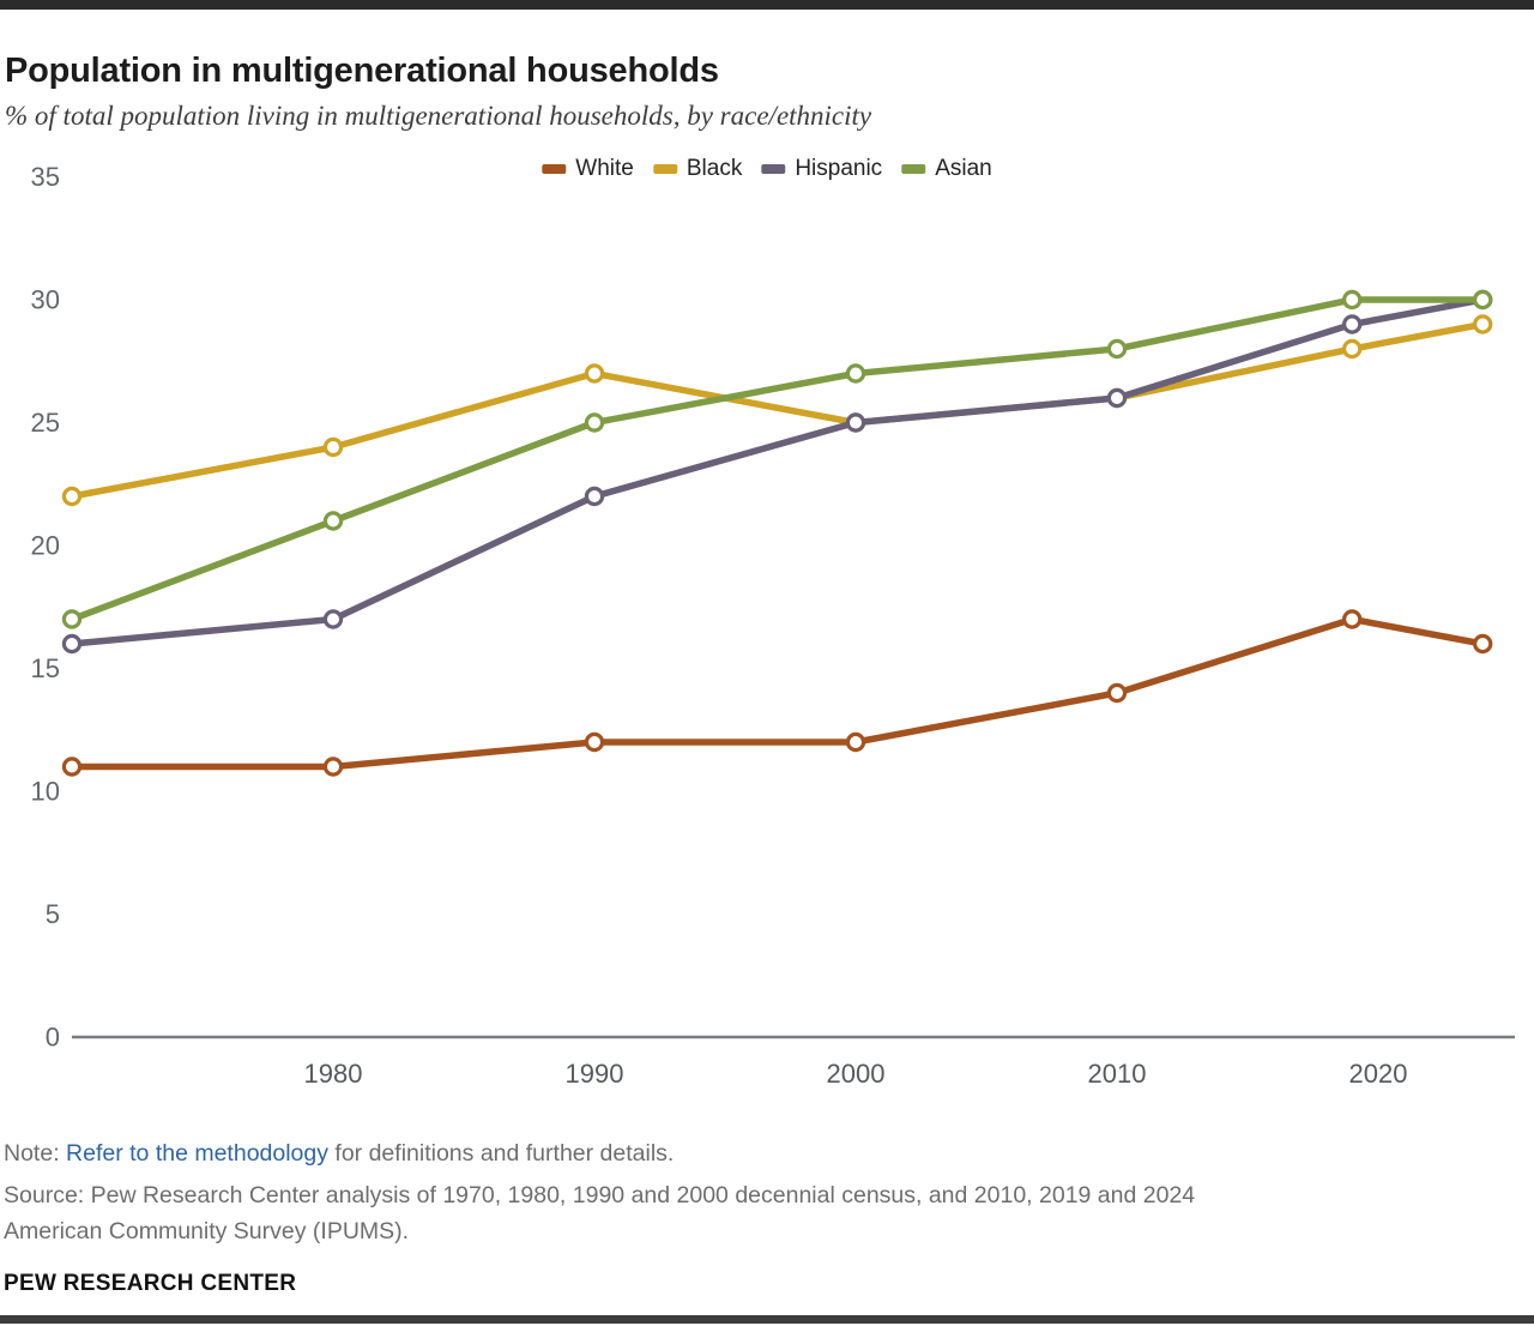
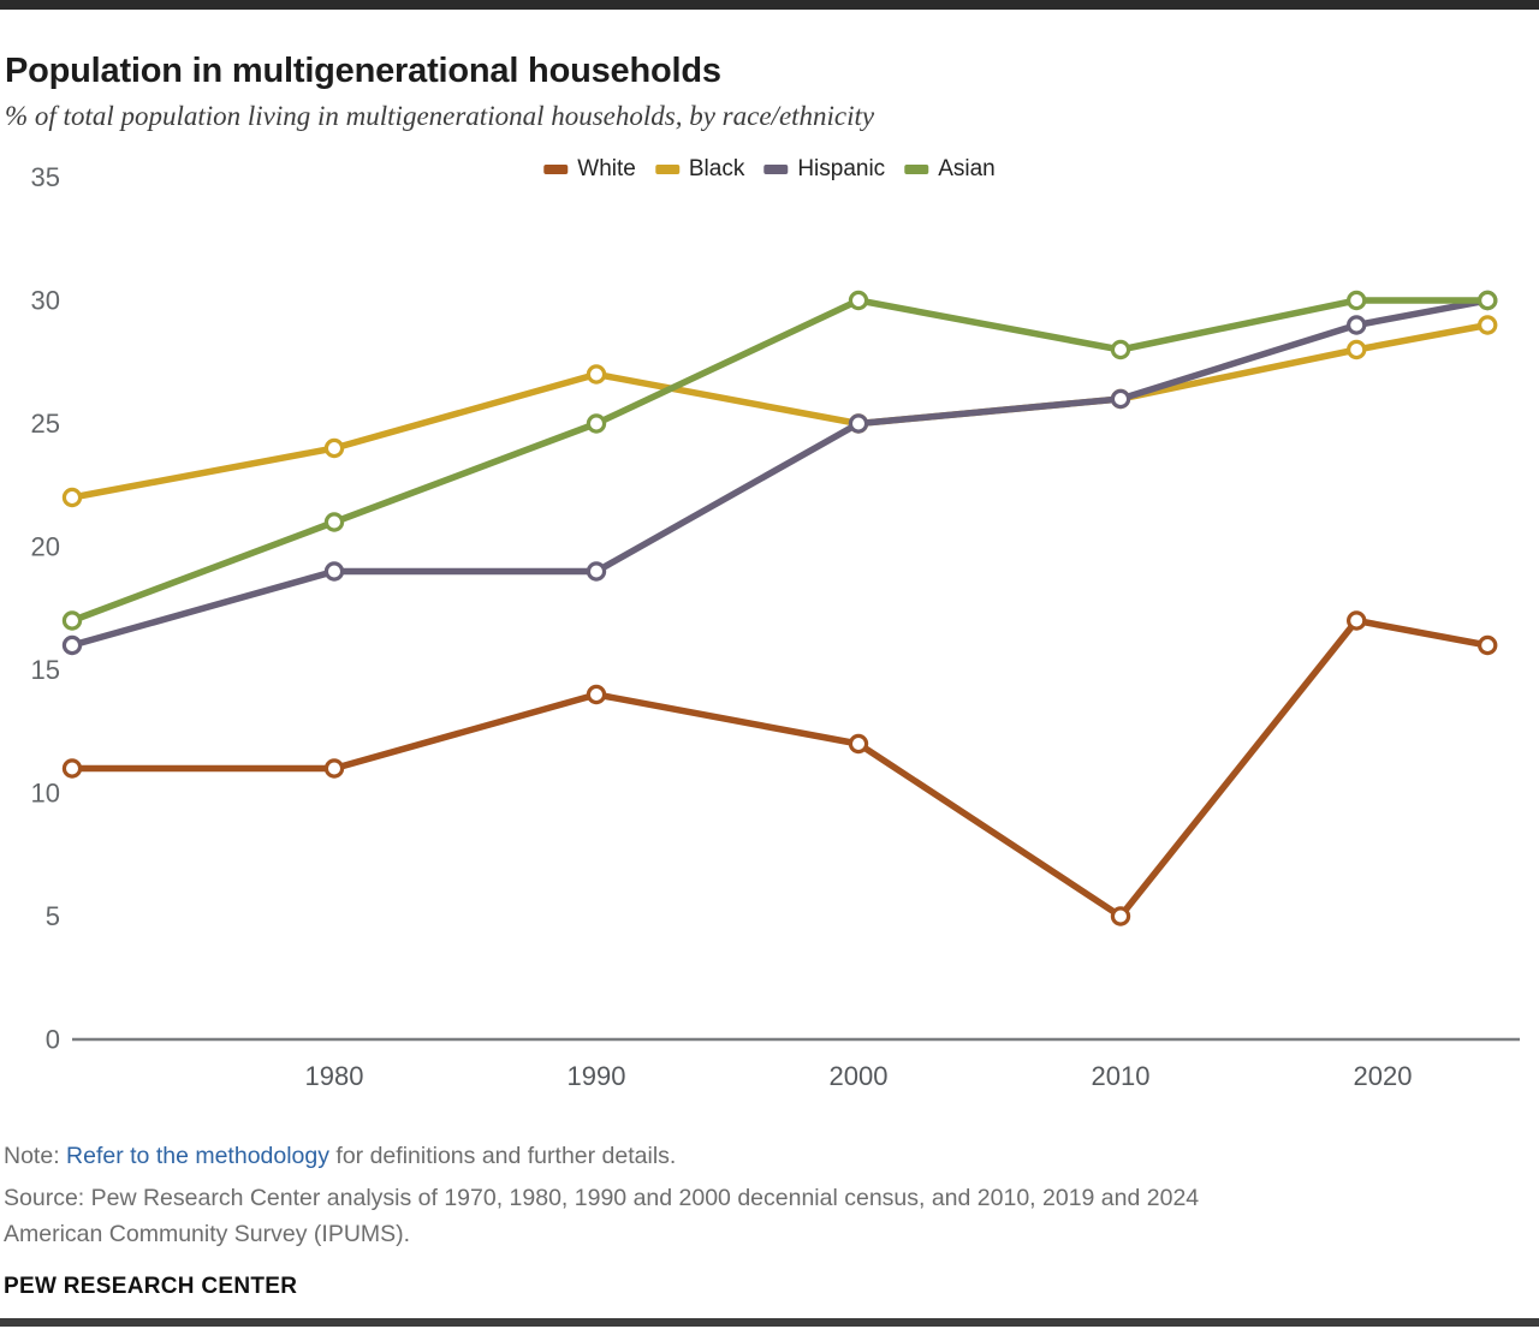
Hispanic/1980: 17 -> 19
White/1990: 12 -> 14
Hispanic/1990: 22 -> 19
Asian/2000: 27 -> 30
White/2010: 14 -> 5
